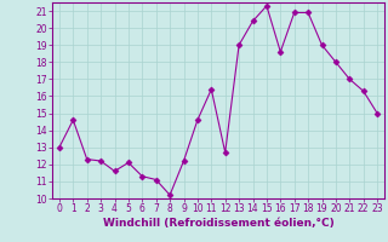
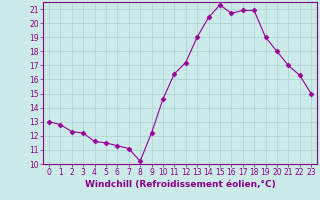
1: 14.6 -> 12.8
5: 12.1 -> 11.5
12: 12.7 -> 17.2
16: 18.6 -> 20.7
